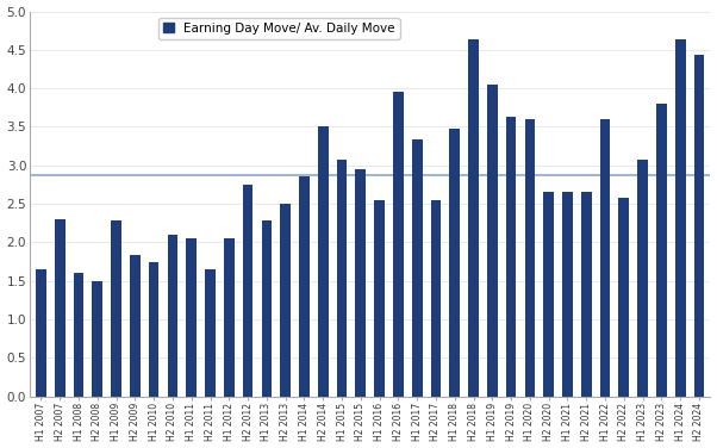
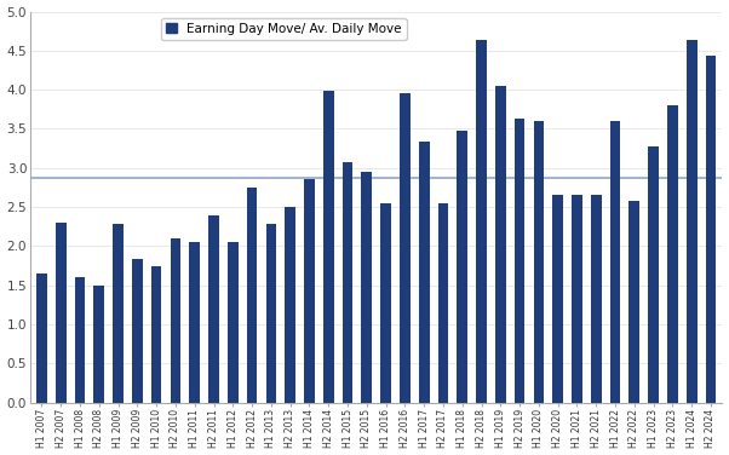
H2 2011: 1.65 -> 2.40
H2 2014: 3.50 -> 3.98
H1 2023: 3.08 -> 3.28
